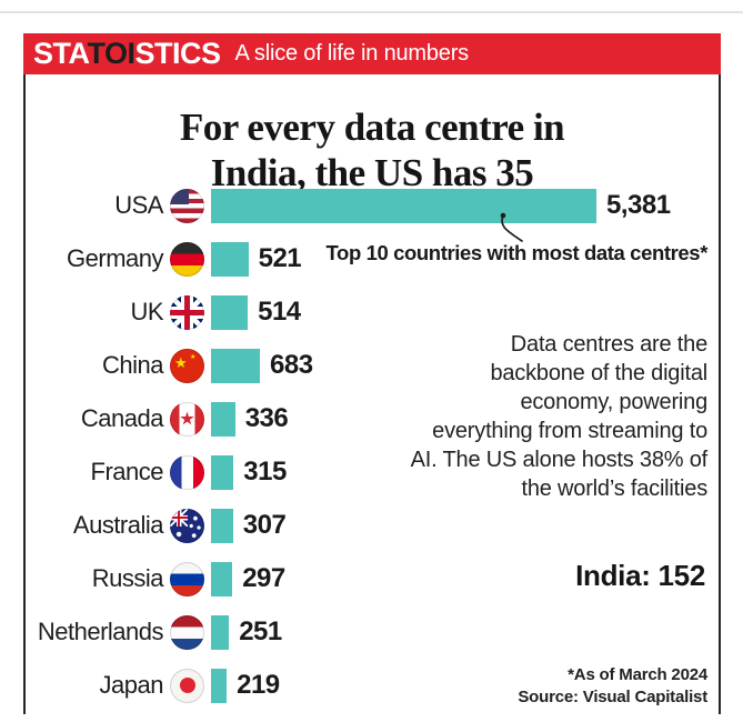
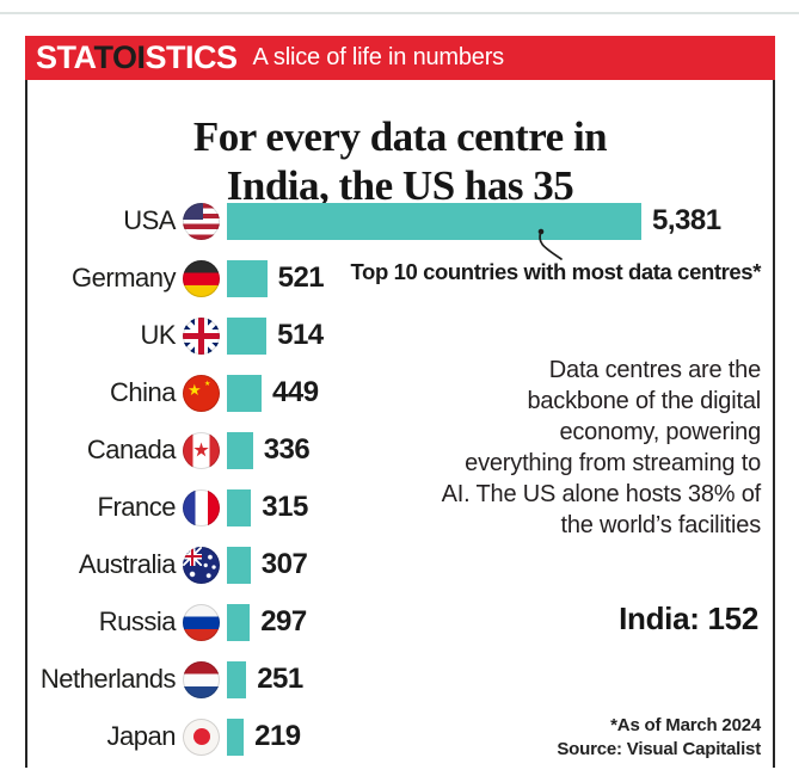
China: 683 -> 449
